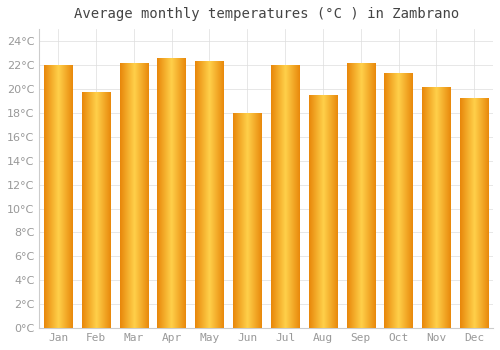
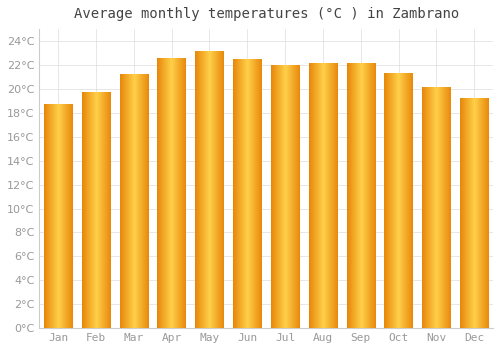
Jan: 21.9°C -> 18.7°C
Mar: 22.1°C -> 21.2°C
May: 22.3°C -> 23.1°C
Jun: 17.9°C -> 22.4°C
Aug: 19.4°C -> 22.1°C
